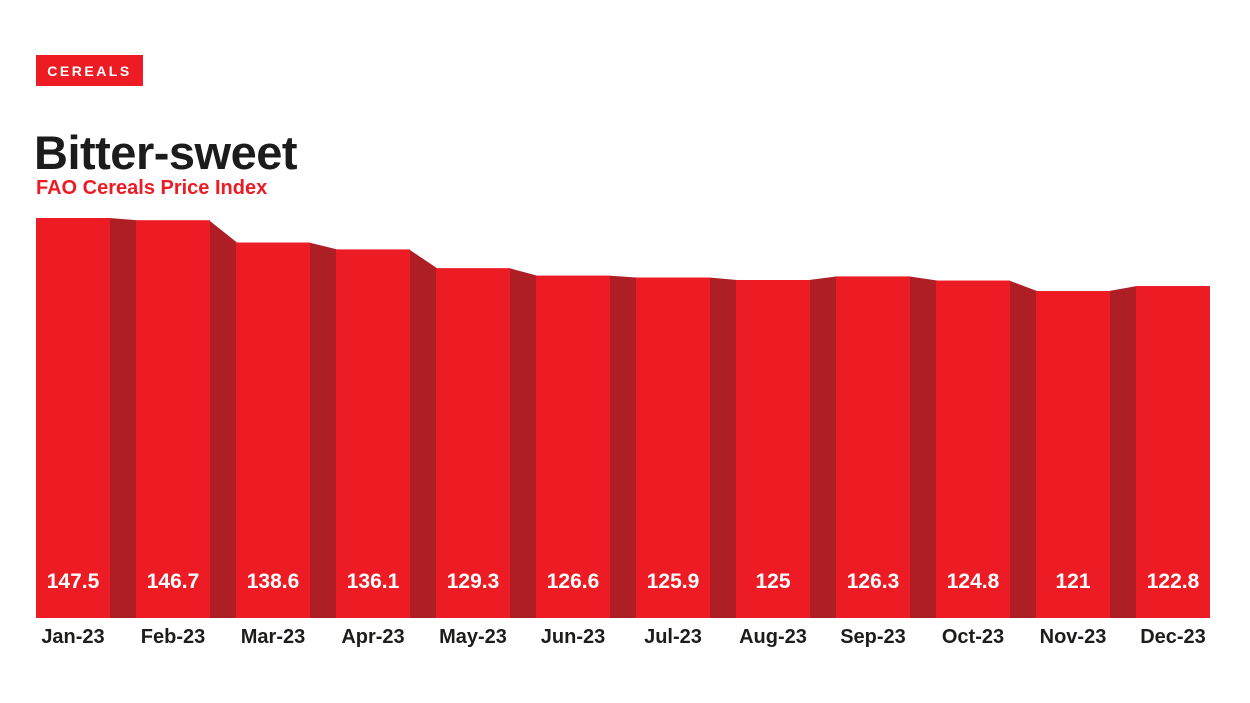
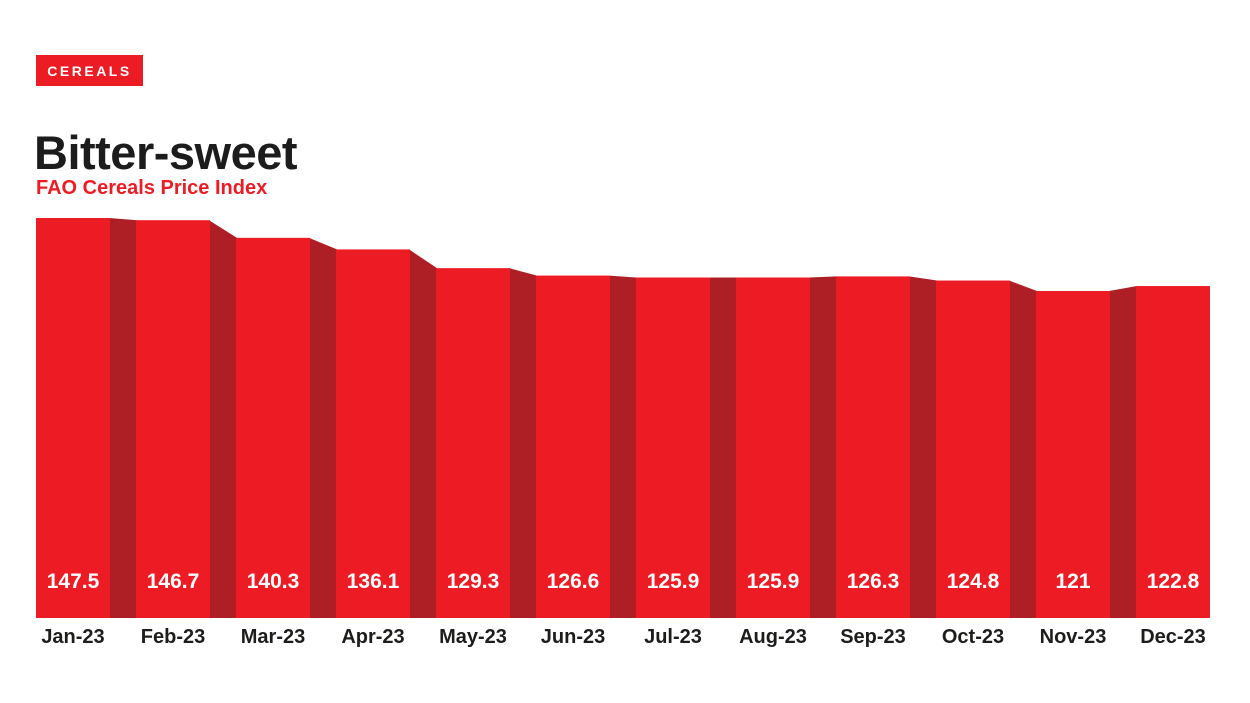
Mar-23: 138.6 -> 140.3
Aug-23: 125 -> 125.9
